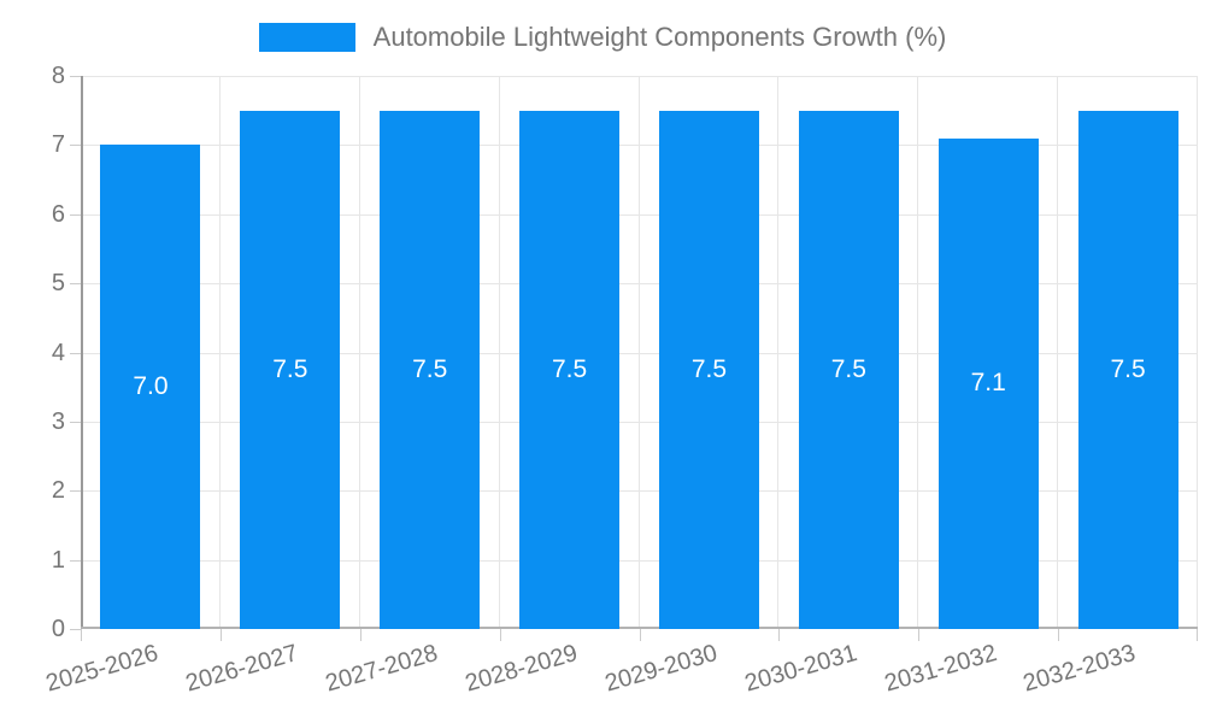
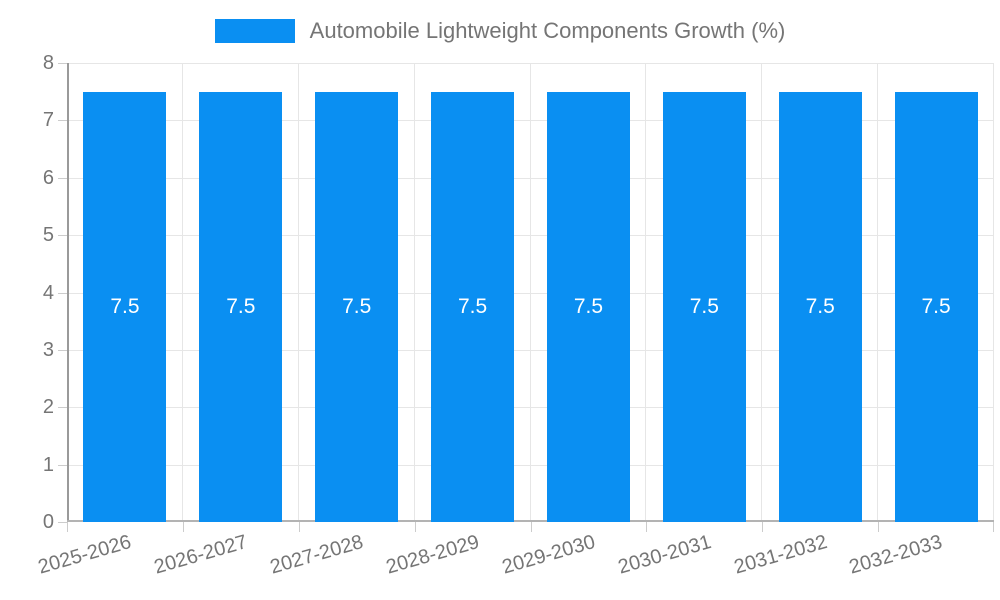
2025-2026: 7.0 -> 7.5
2031-2032: 7.1 -> 7.5
